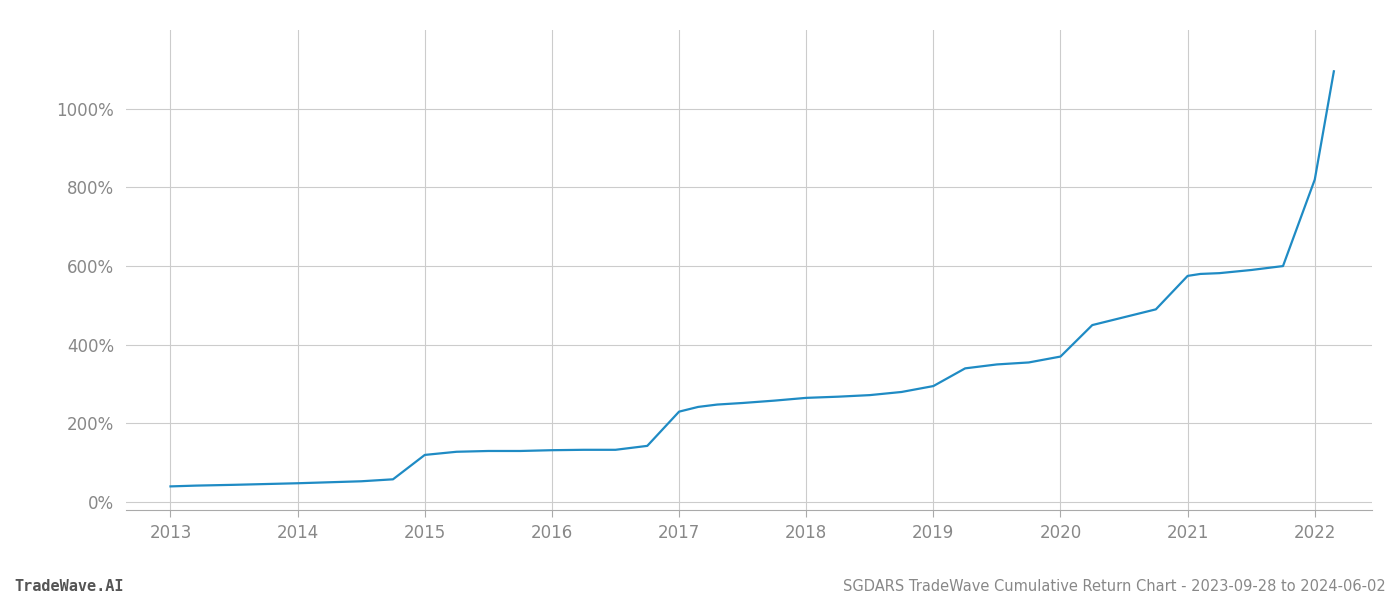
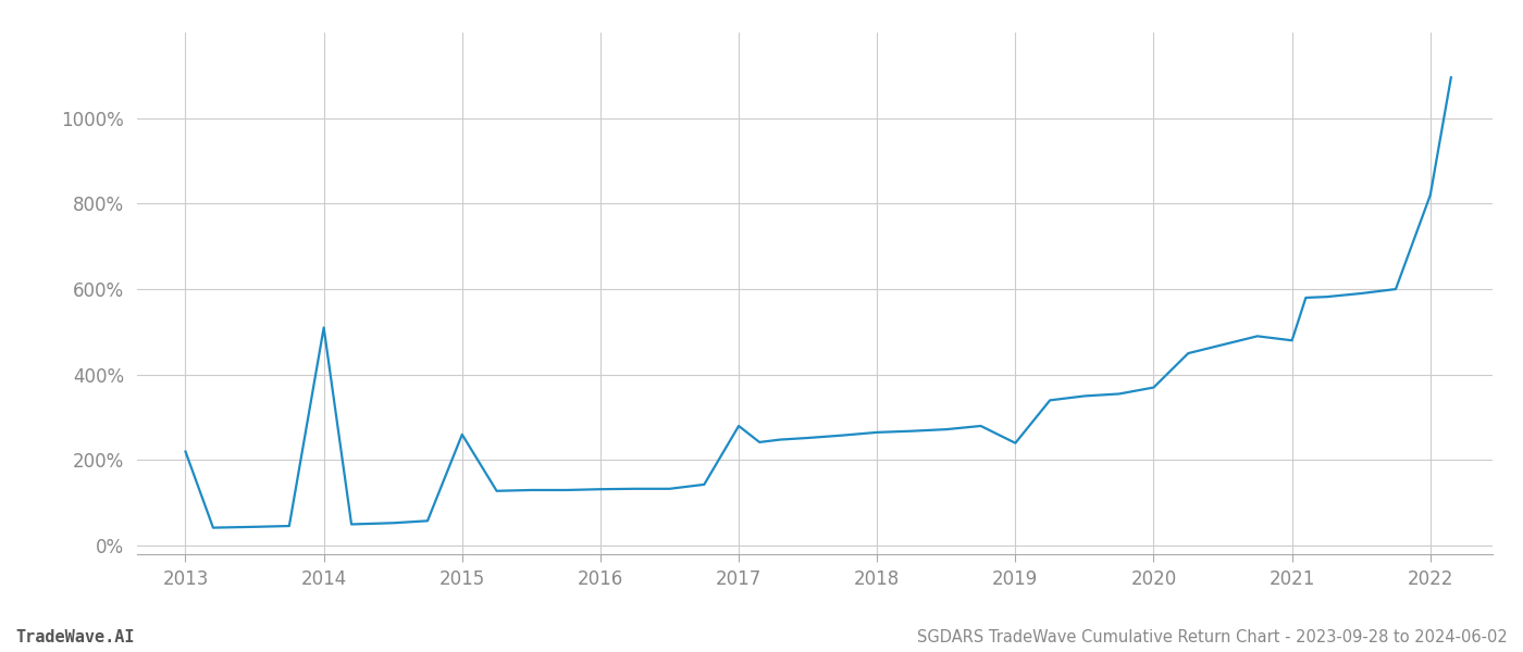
2013: 40% -> 220%
2014: 48% -> 510%
2015: 120% -> 260%
2017: 230% -> 280%
2019: 295% -> 240%
2021: 575% -> 480%
